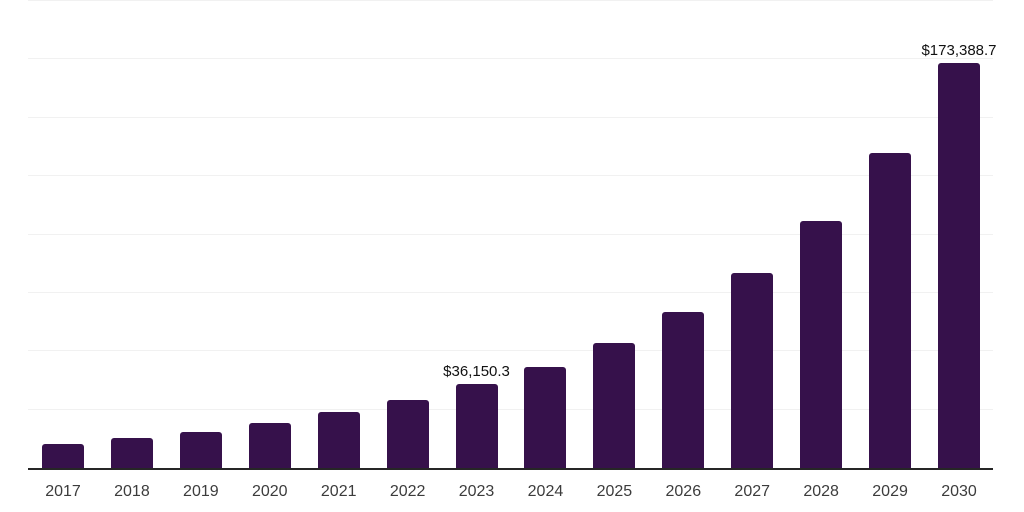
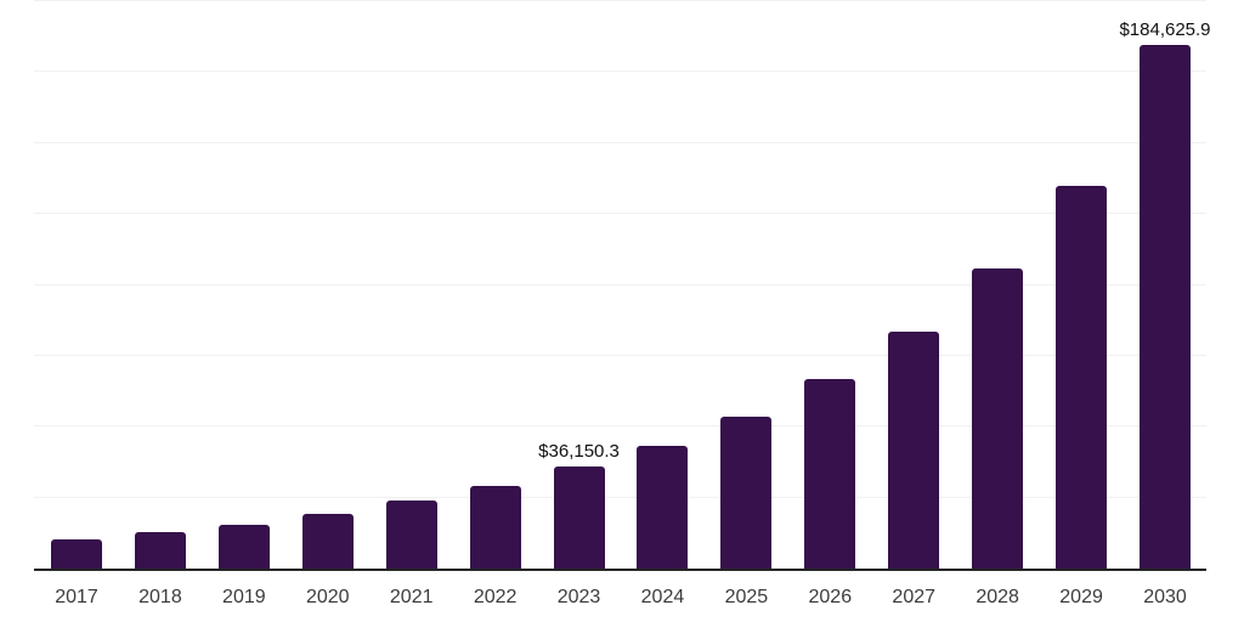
2030: $173,388.7 -> $184,625.9
